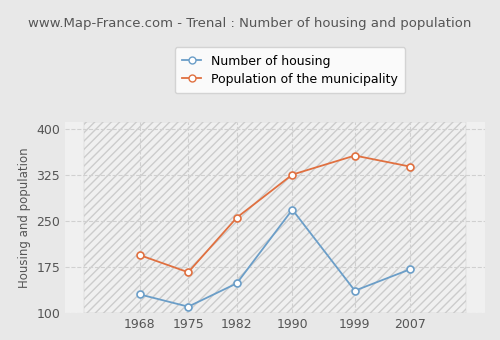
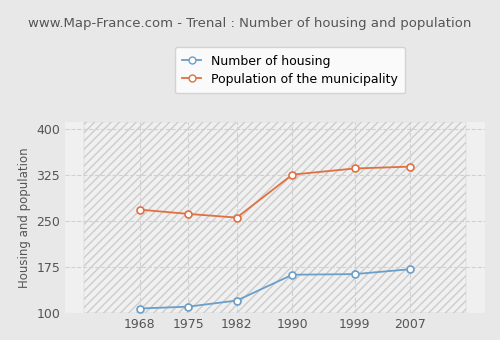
Number of housing/1968: 130 -> 107
Population of the municipality/1968: 194 -> 268
Population of the municipality/1975: 166 -> 261
Number of housing/1982: 148 -> 120
Number of housing/1990: 268 -> 162
Number of housing/1999: 136 -> 163
Population of the municipality/1999: 356 -> 335
